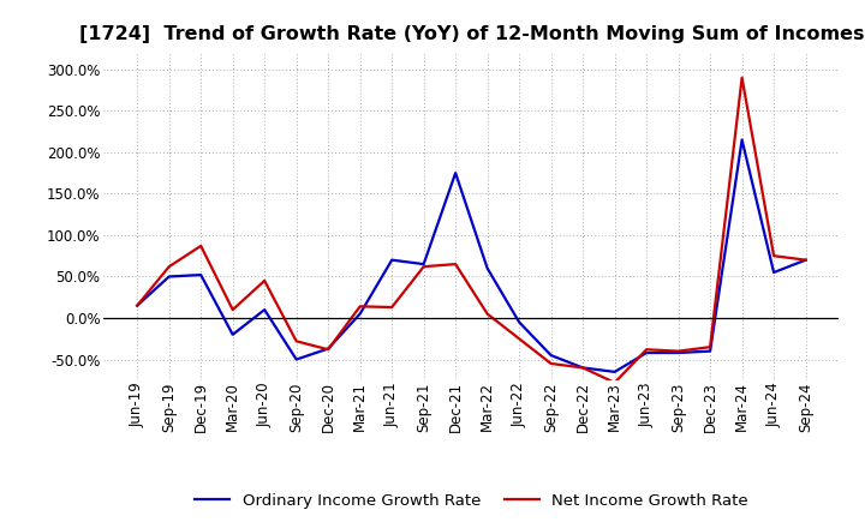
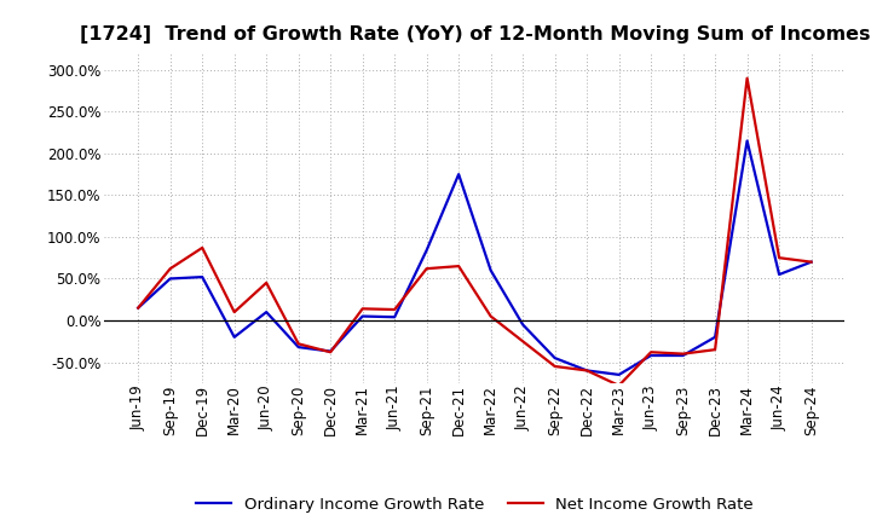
Ordinary Income Growth Rate/Sep-20: -50% -> -32%
Ordinary Income Growth Rate/Jun-21: 70% -> 4%
Ordinary Income Growth Rate/Sep-21: 65% -> 84%
Ordinary Income Growth Rate/Dec-23: -40% -> -20%
